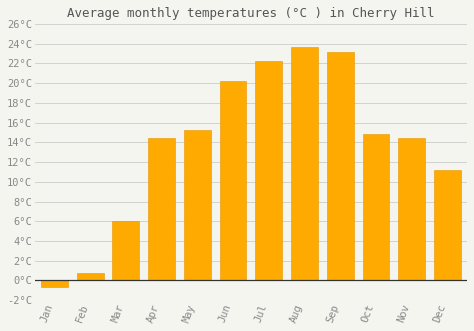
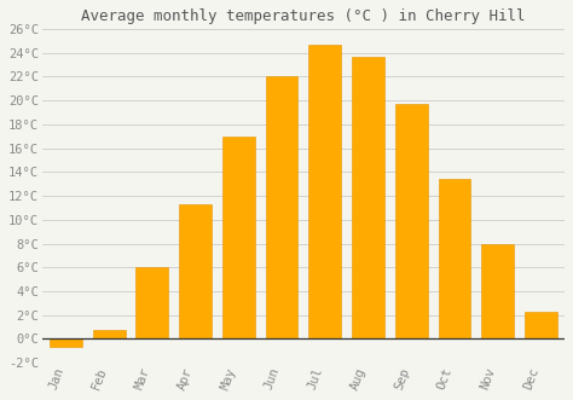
Apr: 14.4°C -> 11.3°C
May: 15.2°C -> 17.0°C
Jun: 20.2°C -> 22.0°C
Jul: 22.2°C -> 24.7°C
Sep: 23.2°C -> 19.7°C
Oct: 14.8°C -> 13.4°C
Nov: 14.4°C -> 8.0°C
Dec: 11.2°C -> 2.3°C
